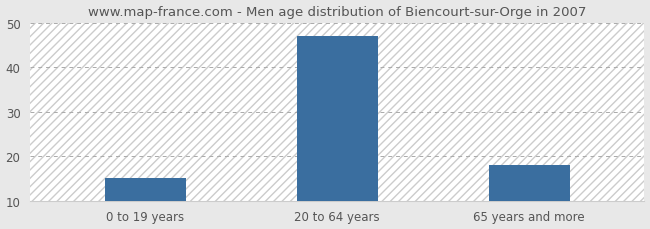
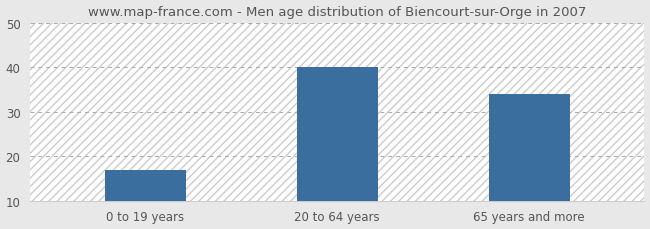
0 to 19 years: 15 -> 17
20 to 64 years: 47 -> 40
65 years and more: 18 -> 34
